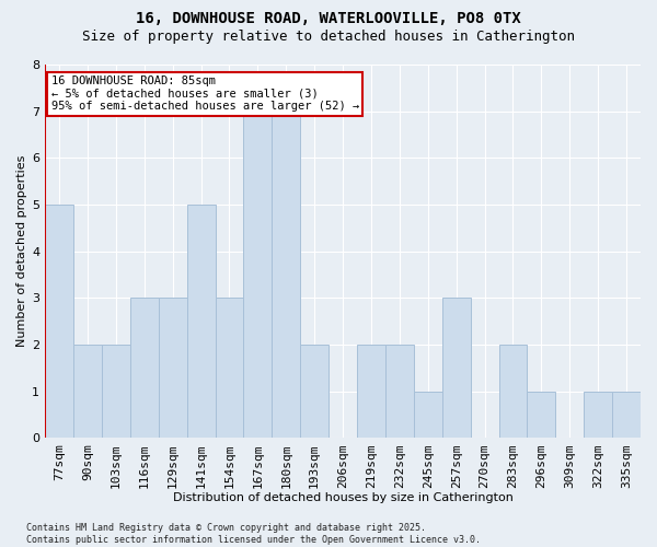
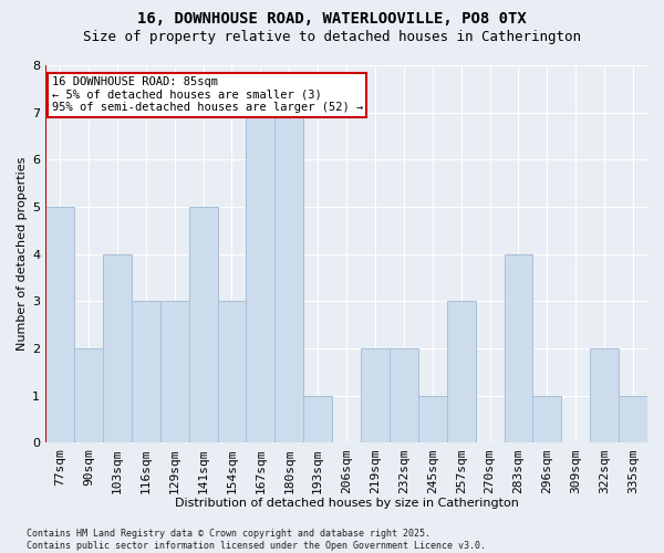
103sqm: 2 -> 4
193sqm: 2 -> 1
283sqm: 2 -> 4
322sqm: 1 -> 2
